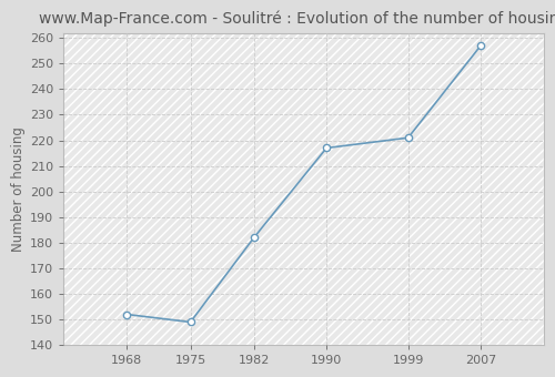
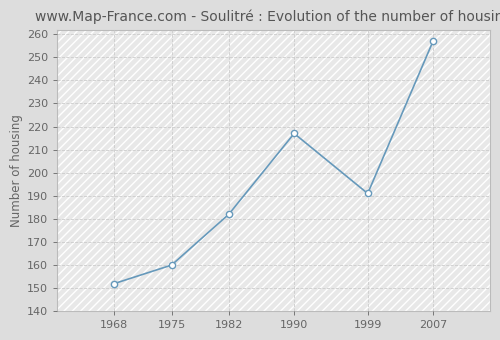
1975: 149 -> 160
1999: 221 -> 191
